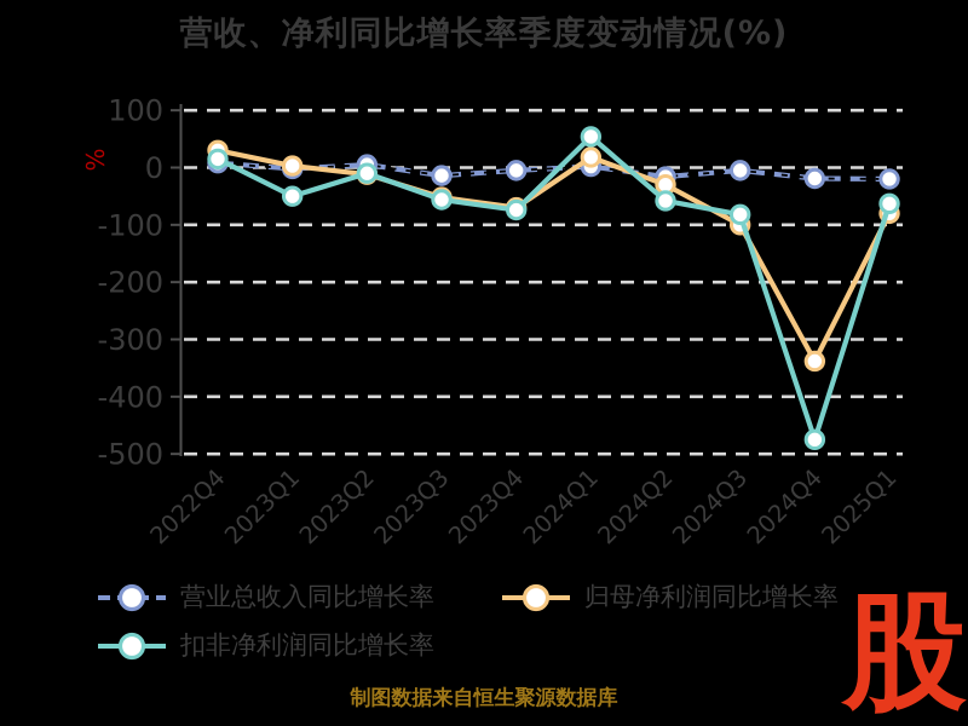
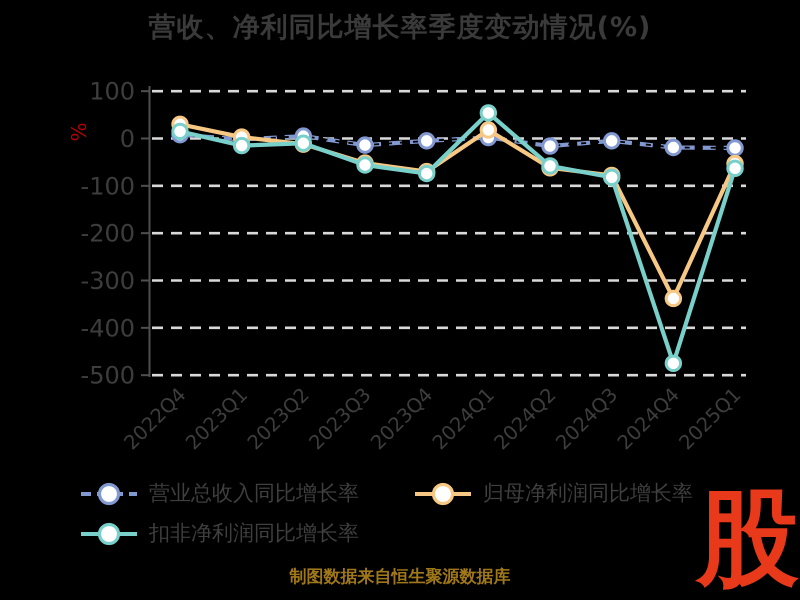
扣非净利润同比增长率/2023Q1: -50 -> -20
归母净利润同比增长率/2024Q2: -30 -> -60
归母净利润同比增长率/2024Q3: -100 -> -80
归母净利润同比增长率/2025Q1: -80 -> -50
